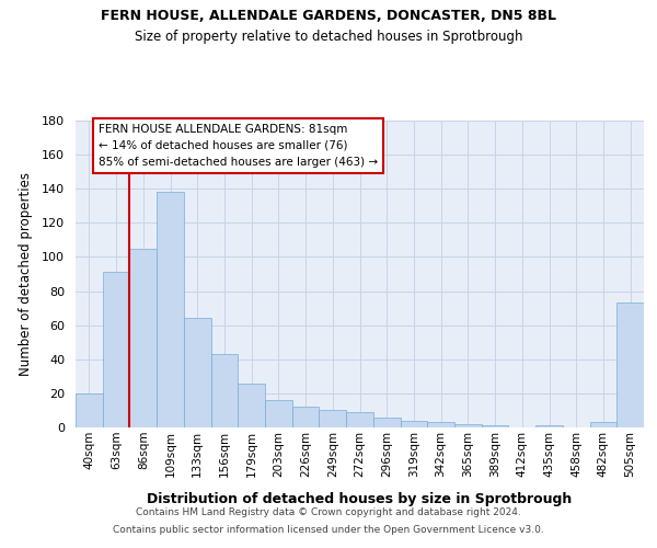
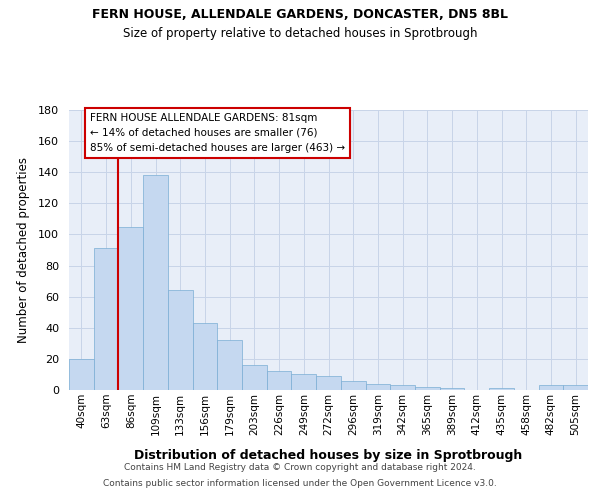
179sqm: 26 -> 32
505sqm: 73 -> 3
